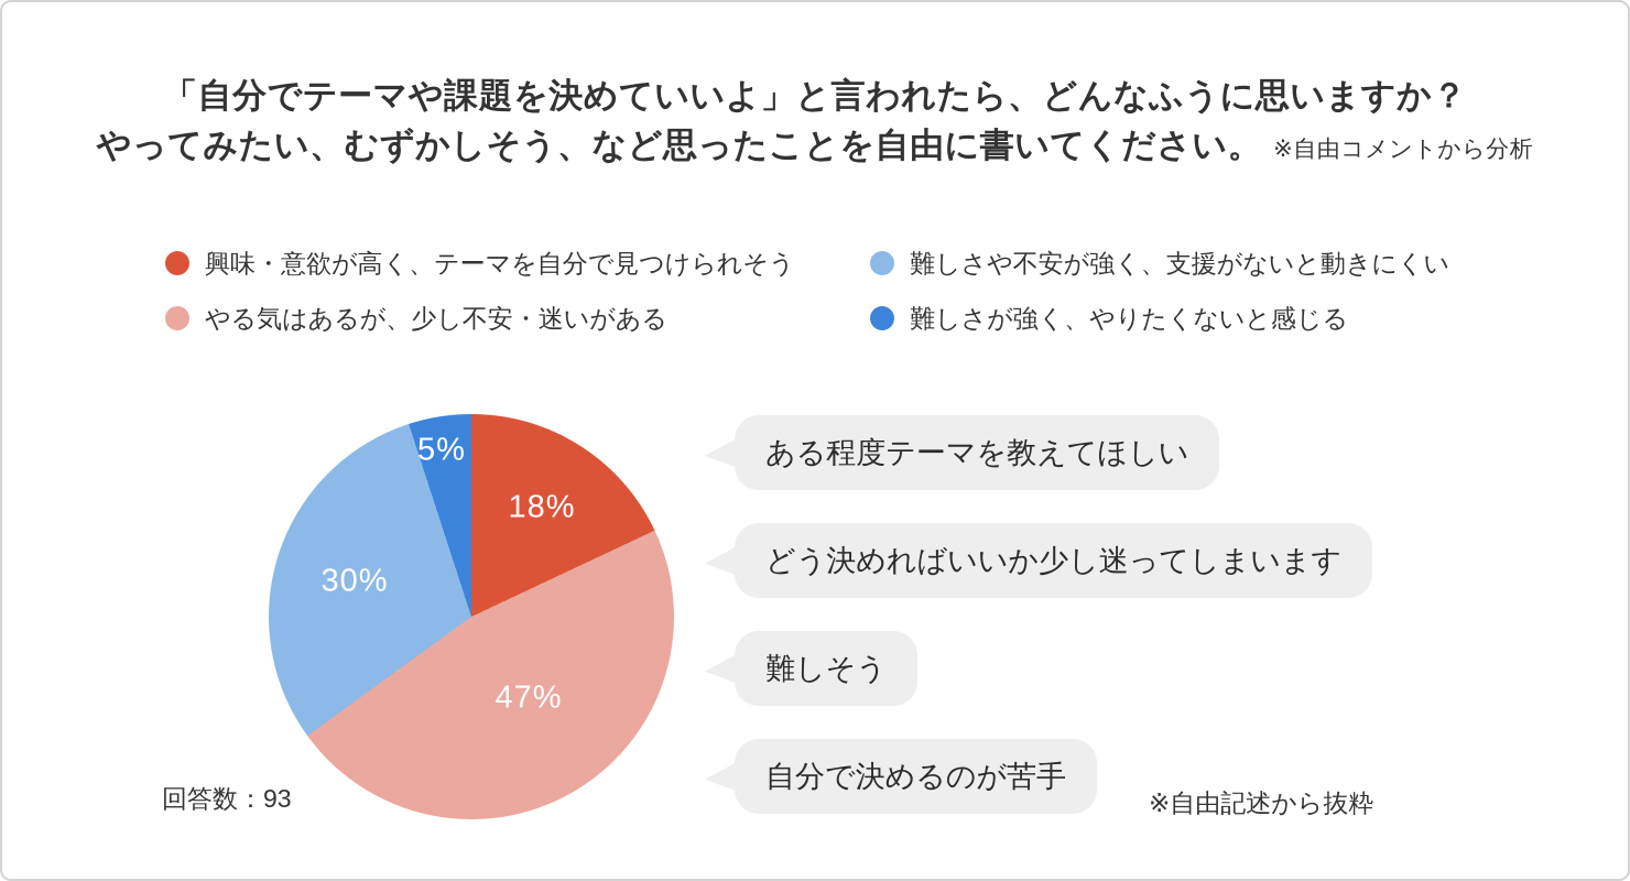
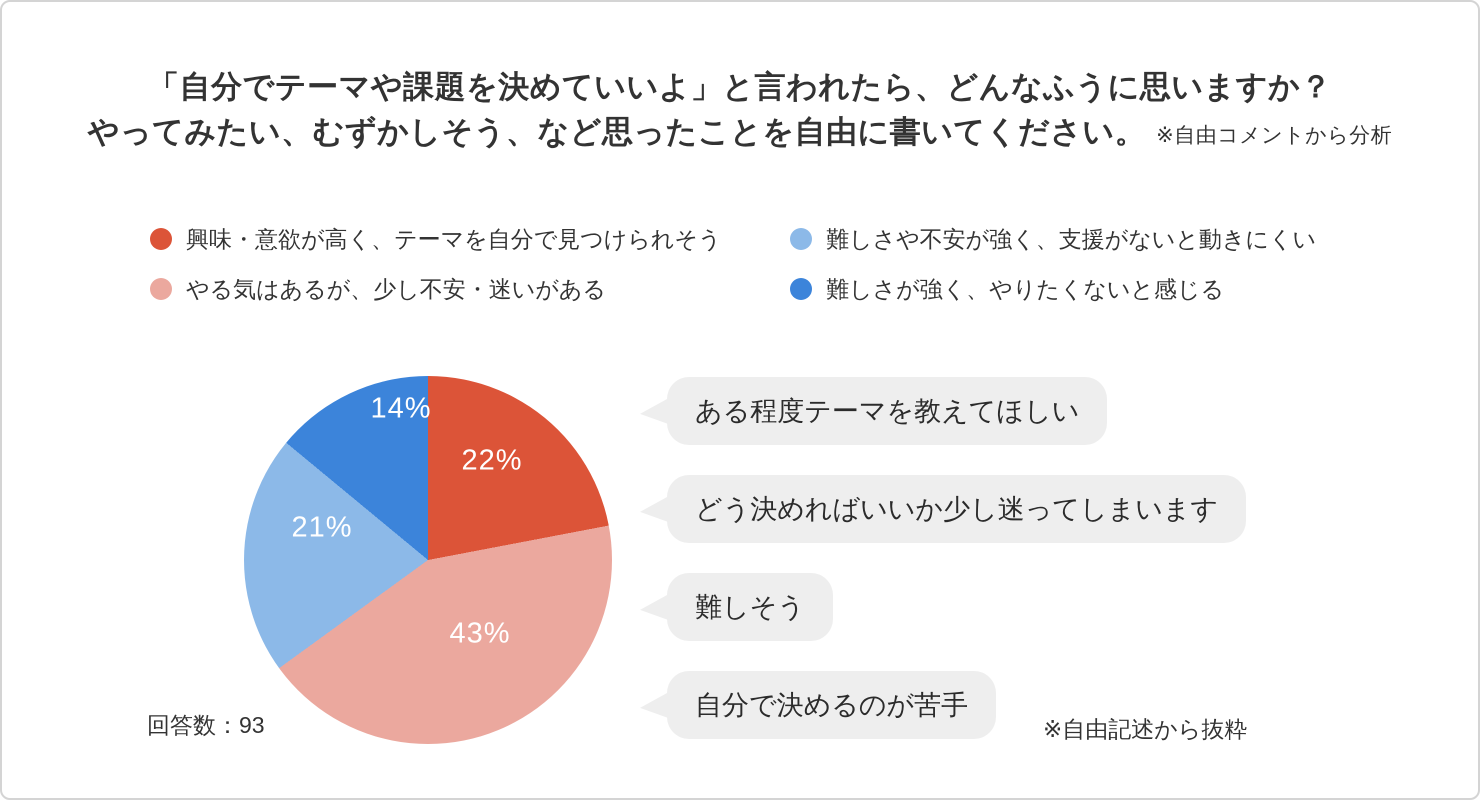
興味・意欲が高く、テーマを自分で見つけられそう: 18% -> 22%
やる気はあるが、少し不安・迷いがある: 47% -> 43%
難しさや不安が強く、支援がないと動きにくい: 30% -> 21%
難しさが強く、やりたくないと感じる: 5% -> 14%
